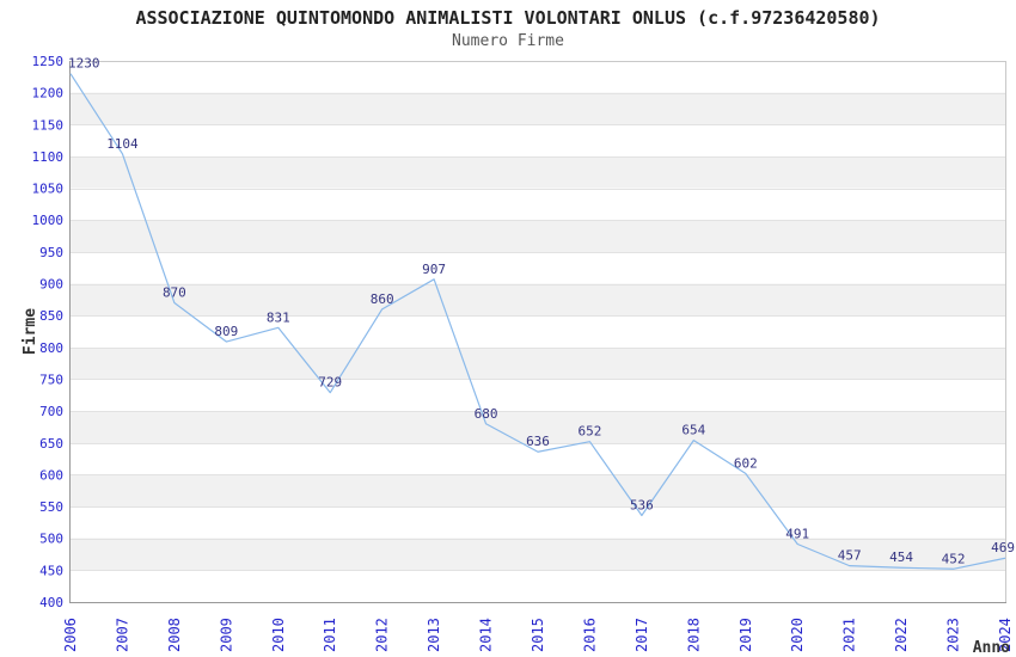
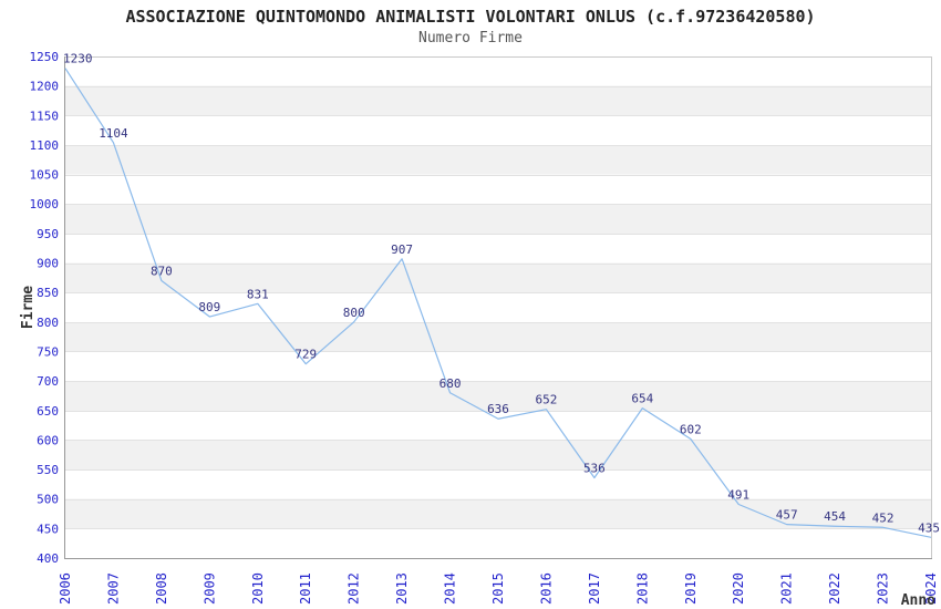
2012: 860 -> 800
2024: 469 -> 435
